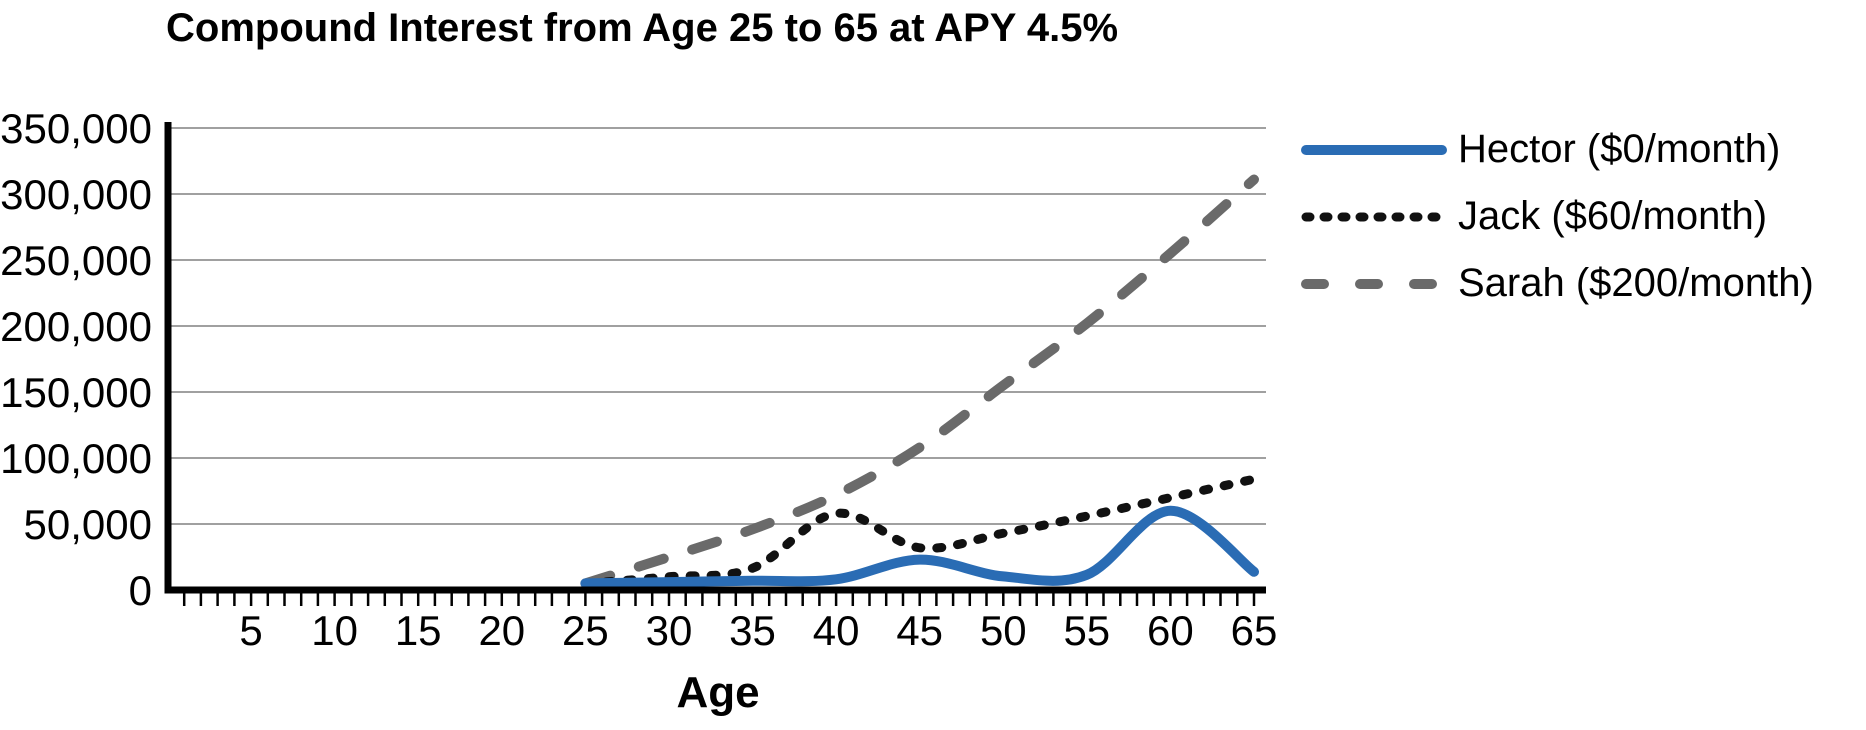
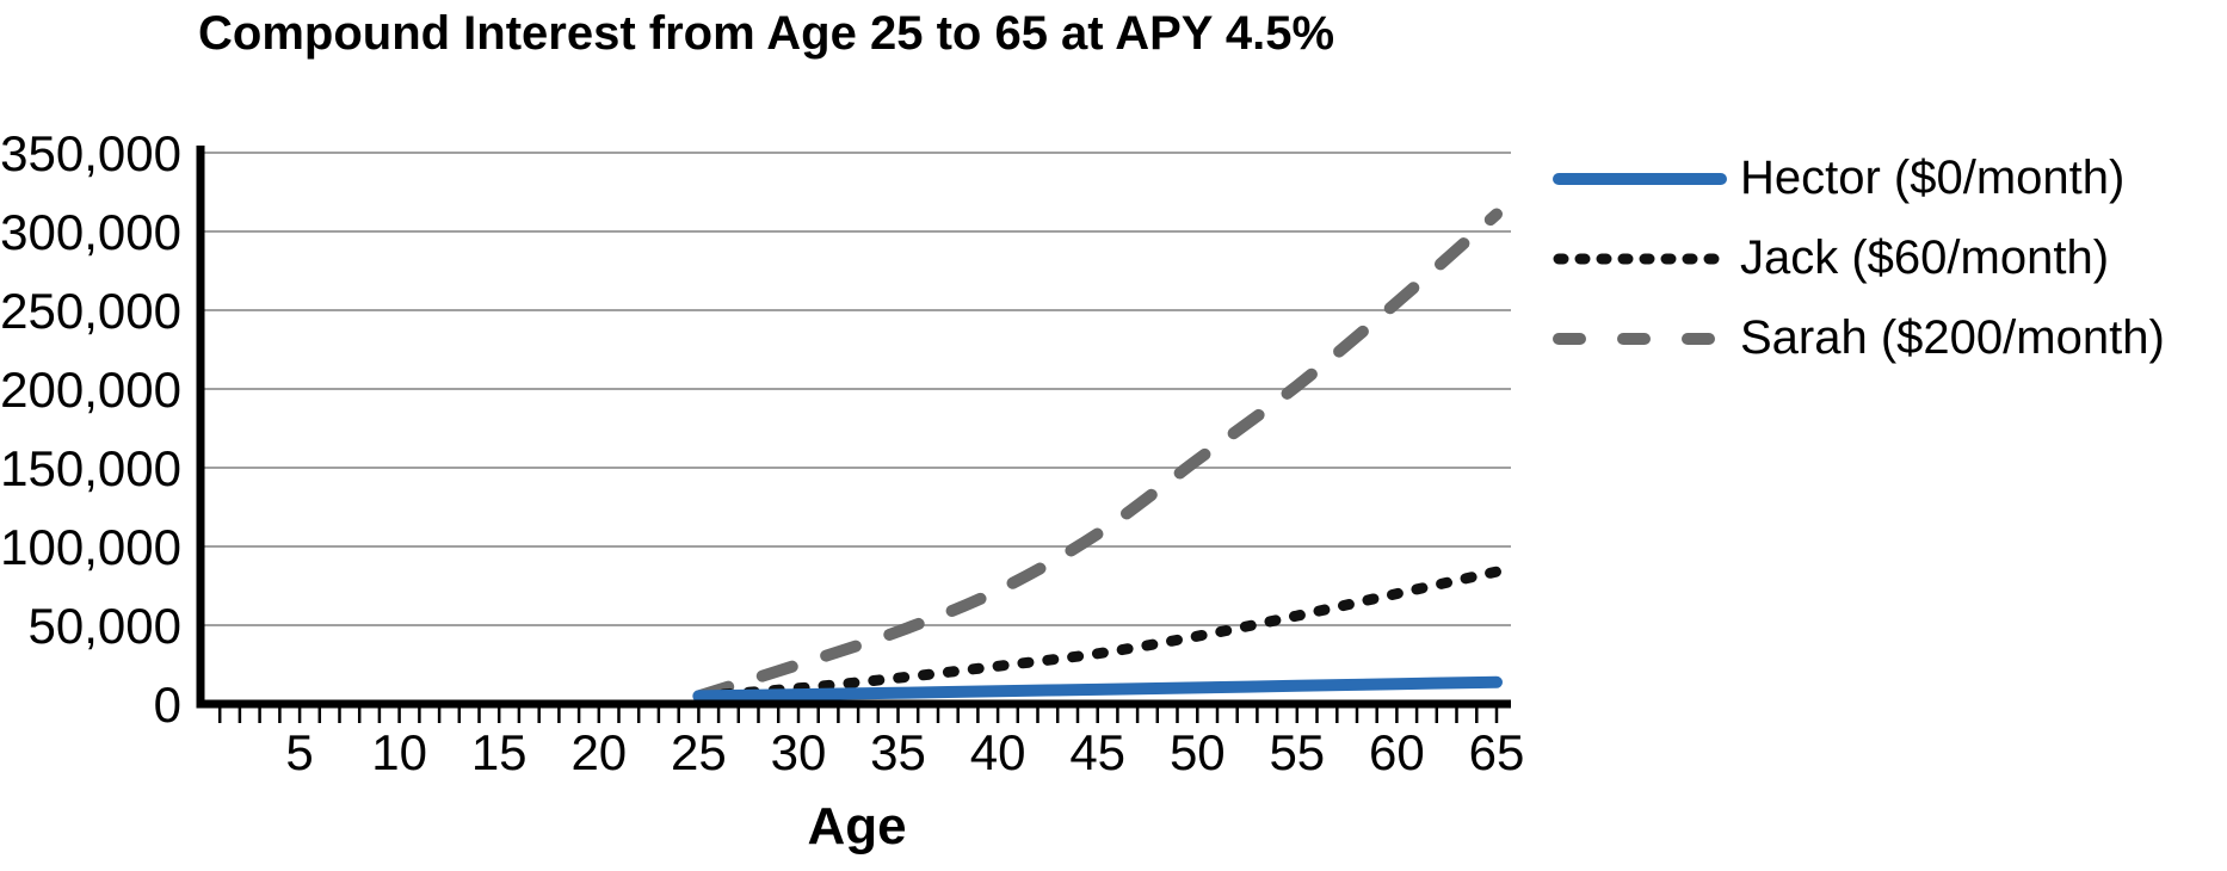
Jack ($60/month)/40: 58000 -> 24000
Hector ($0/month)/45: 23000 -> 9000
Hector ($0/month)/60: 60000 -> 13000
